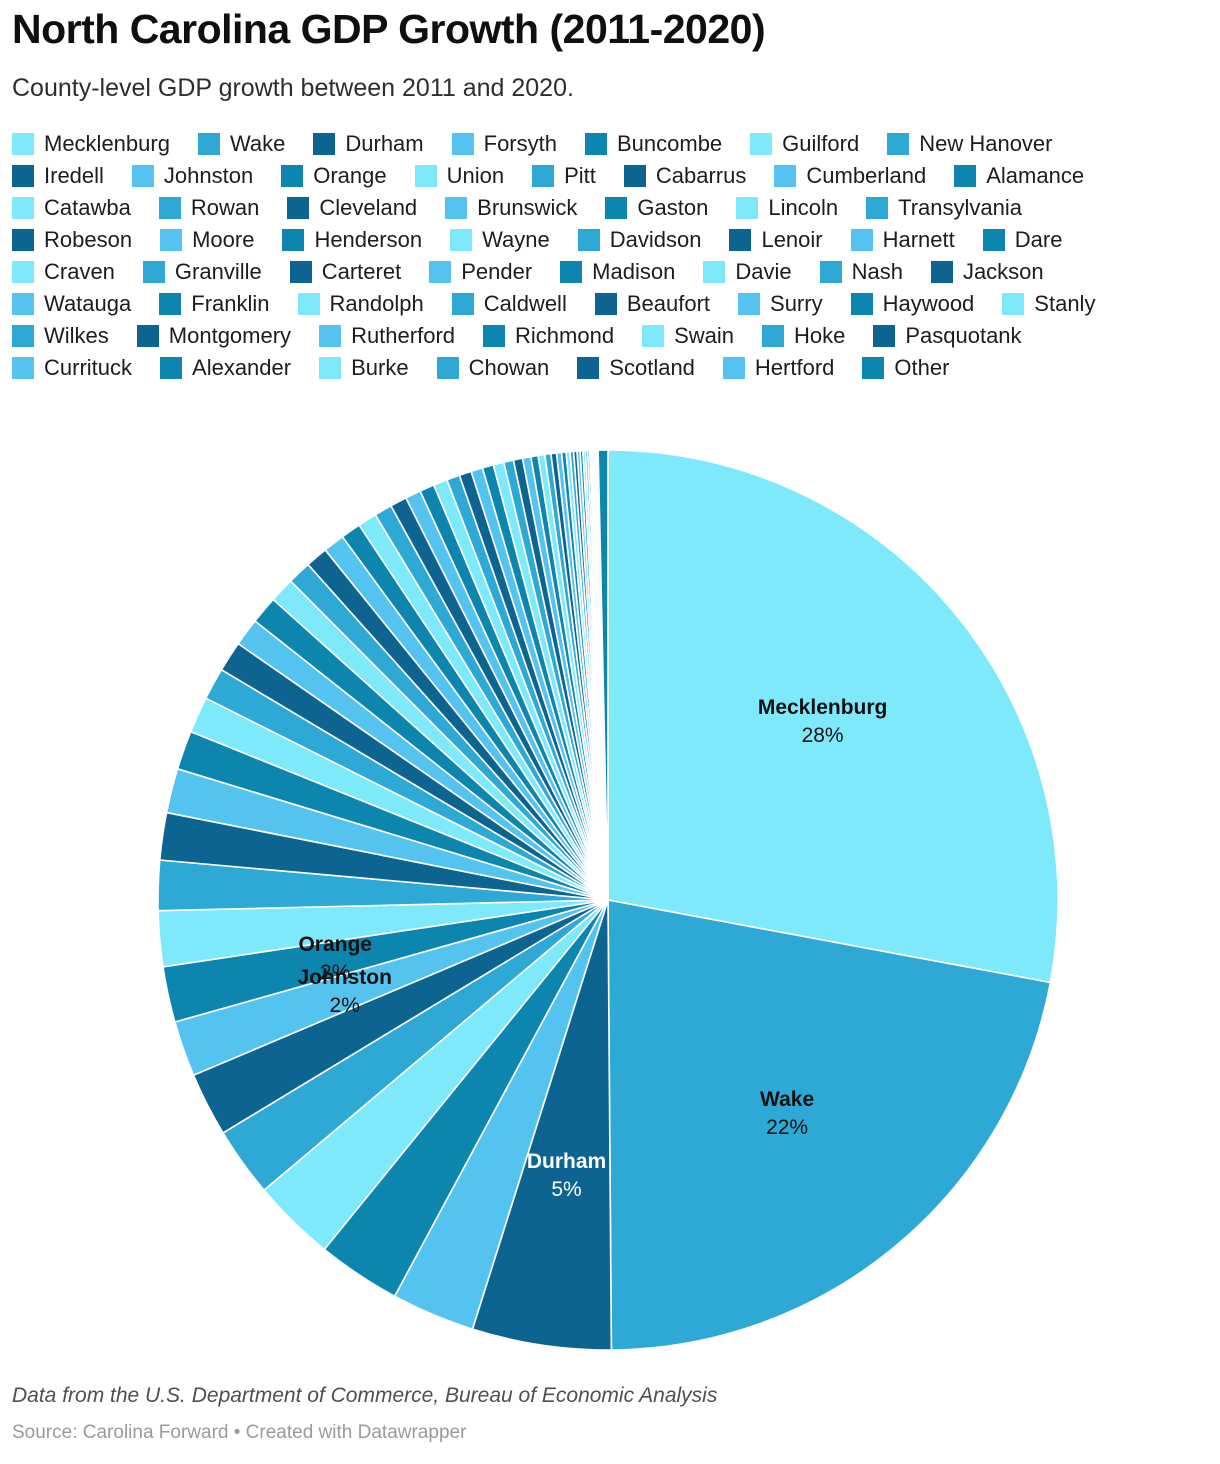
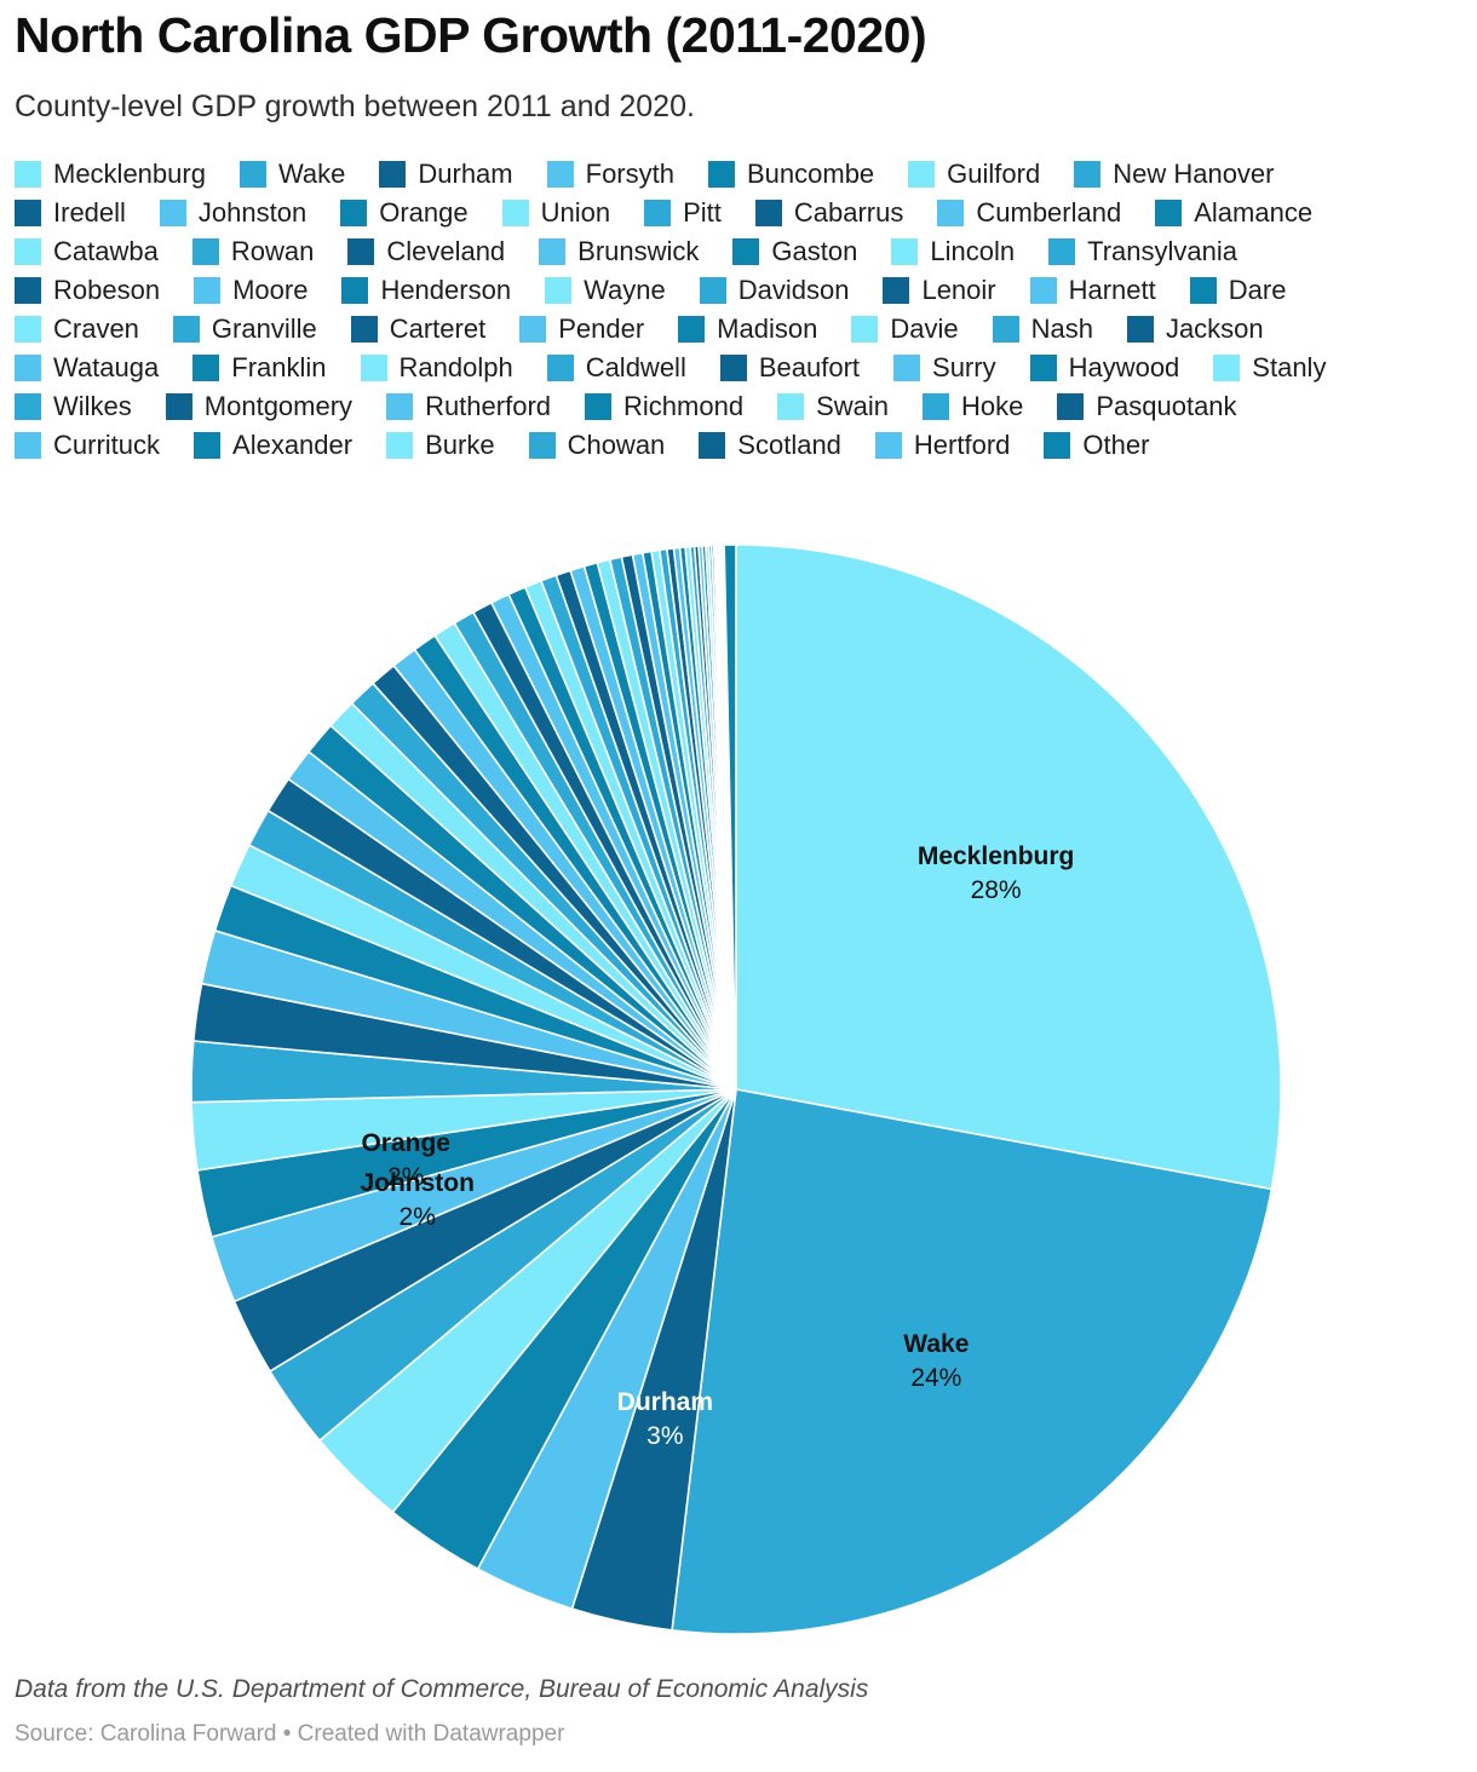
Wake: 22% -> 24%
Durham: 5% -> 3%
